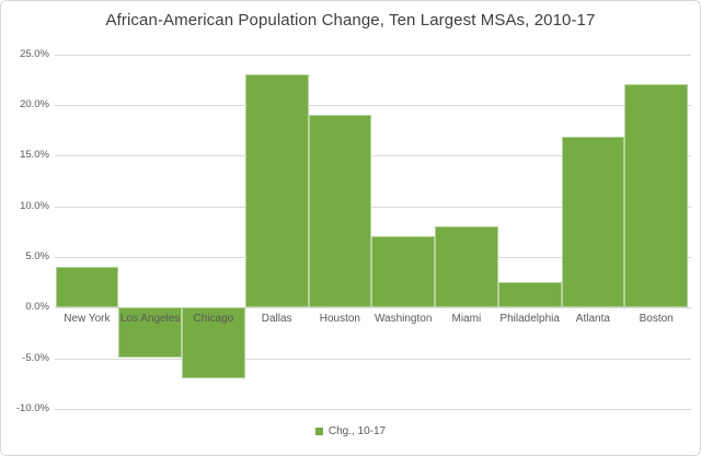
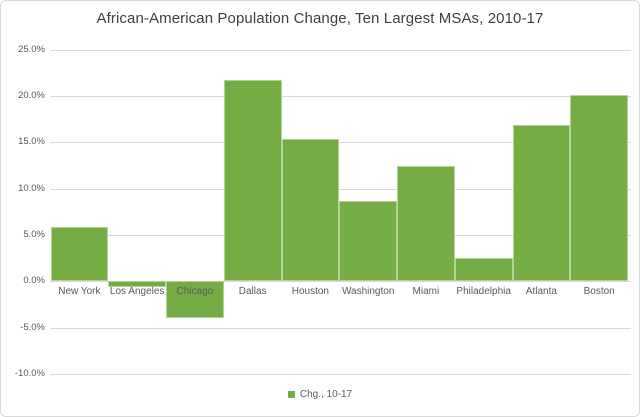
New York: 4% -> 6%
Los Angeles: -5% -> -1%
Chicago: -7% -> -4%
Dallas: 23% -> 22%
Houston: 19% -> 15%
Washington: 7% -> 9%
Miami: 8% -> 12%
Boston: 22% -> 20%
